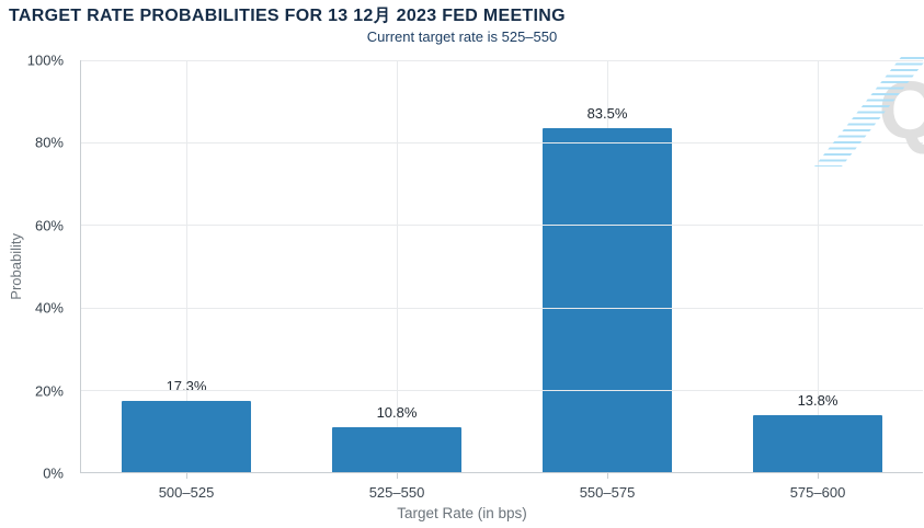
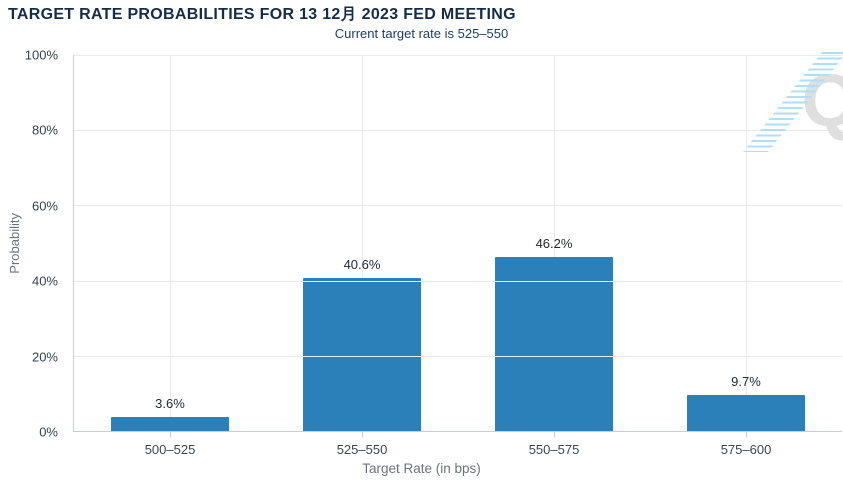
500–525: 17.3% -> 3.6%
525–550: 10.8% -> 40.6%
550–575: 83.5% -> 46.2%
575–600: 13.8% -> 9.7%
